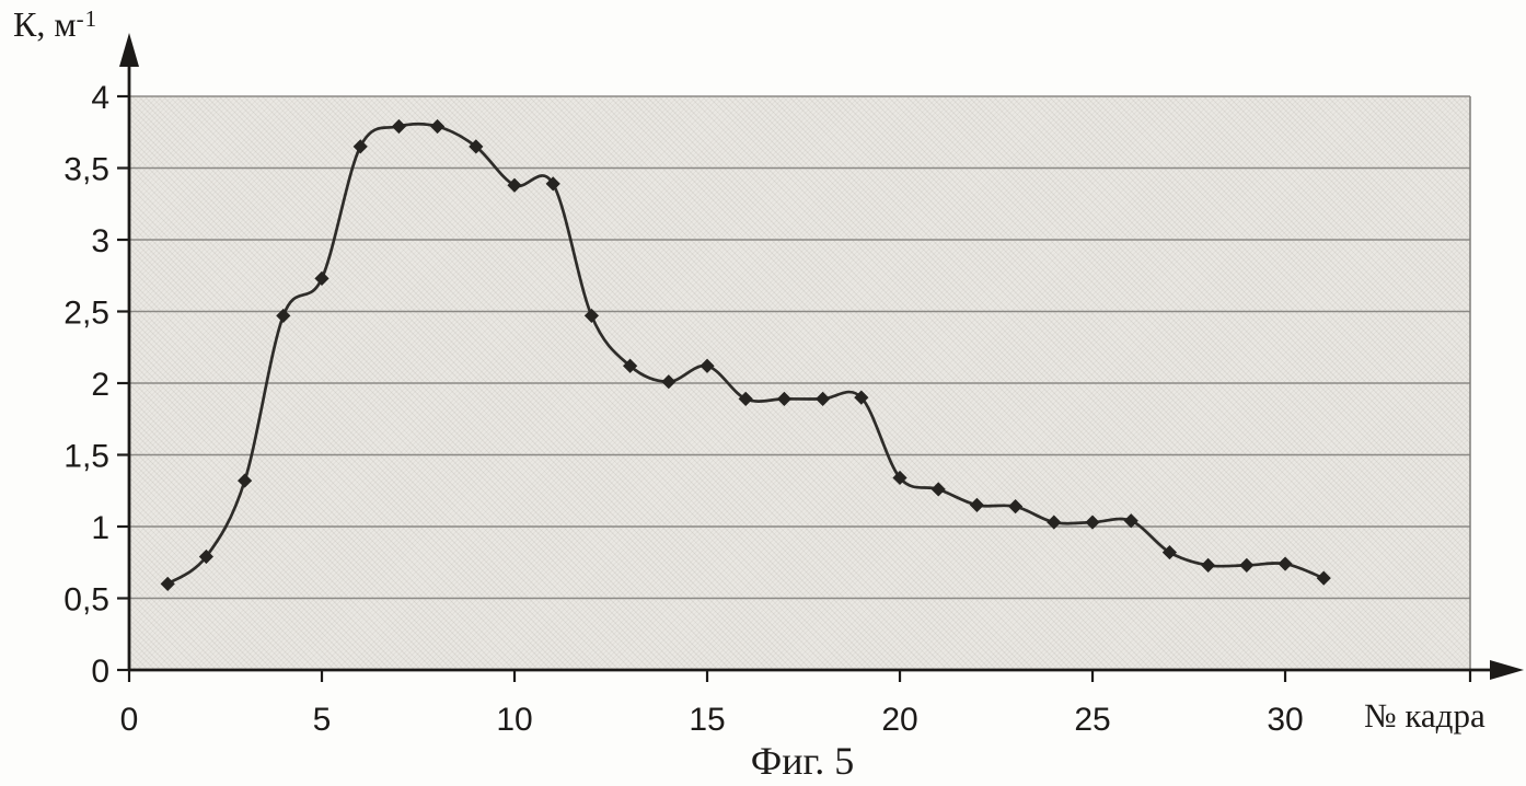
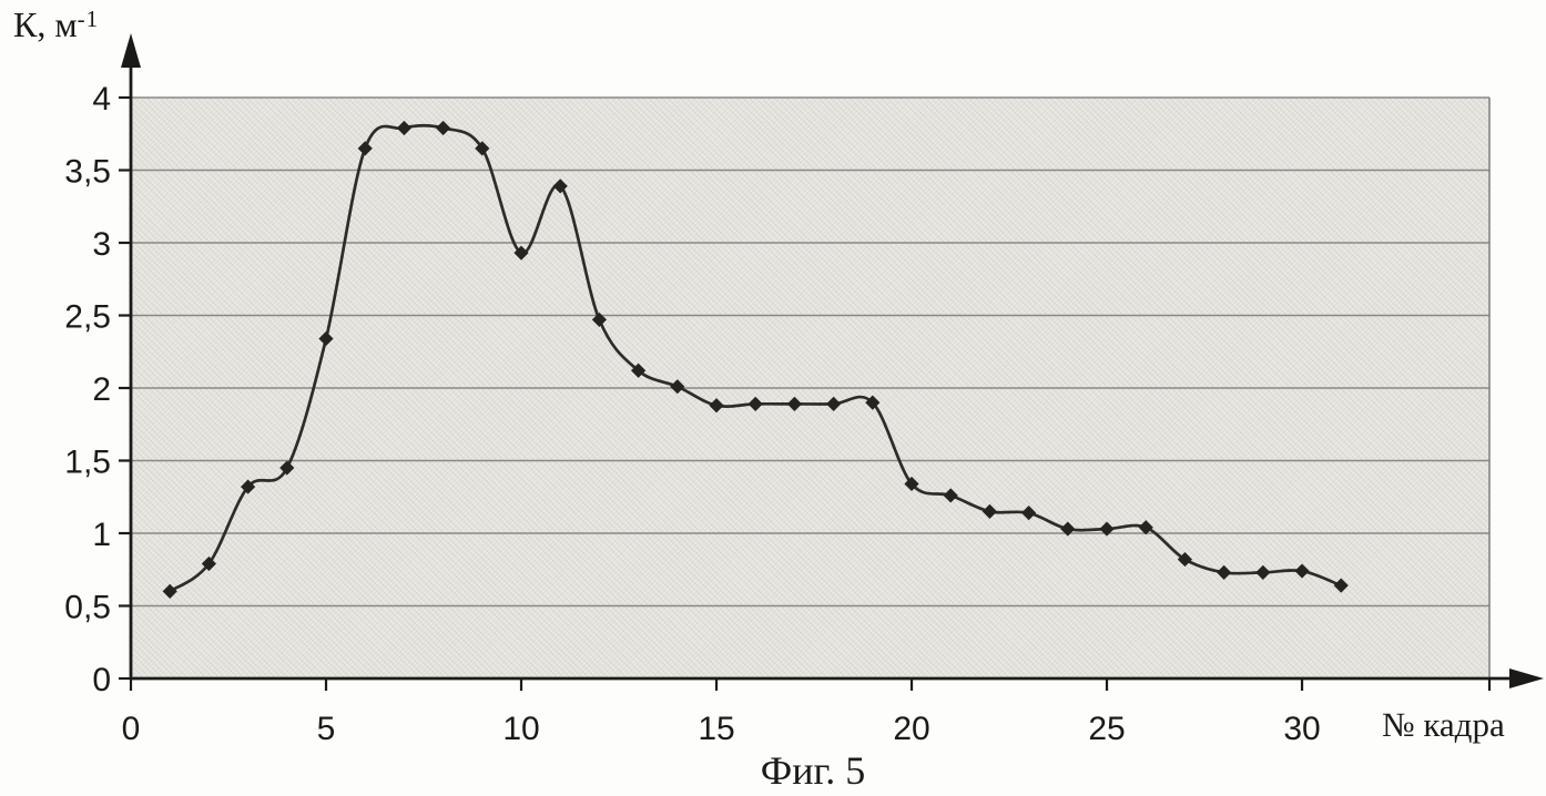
4: 2,47 -> 1,45
5: 2,73 -> 2,34
10: 3,38 -> 2,93
15: 2,12 -> 1,88
